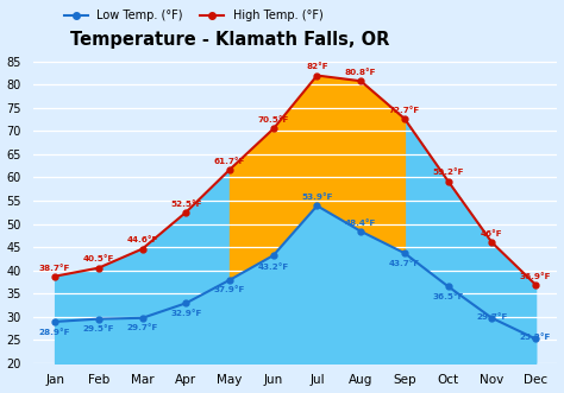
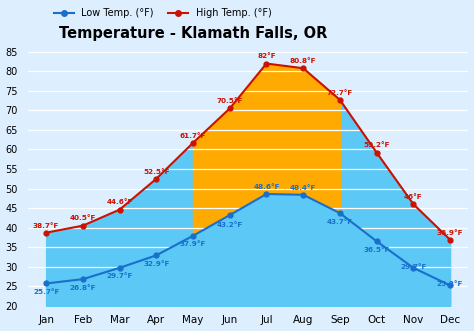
Low Temp. (°F)/Jan: 28.9°F -> 25.7°F
Low Temp. (°F)/Feb: 29.5°F -> 26.8°F
Low Temp. (°F)/Jul: 53.9°F -> 48.6°F
